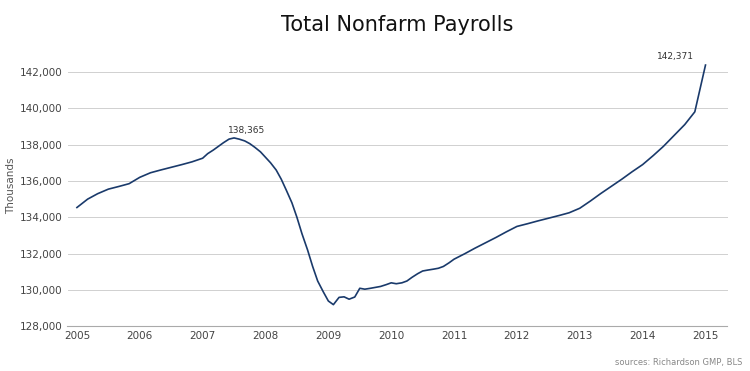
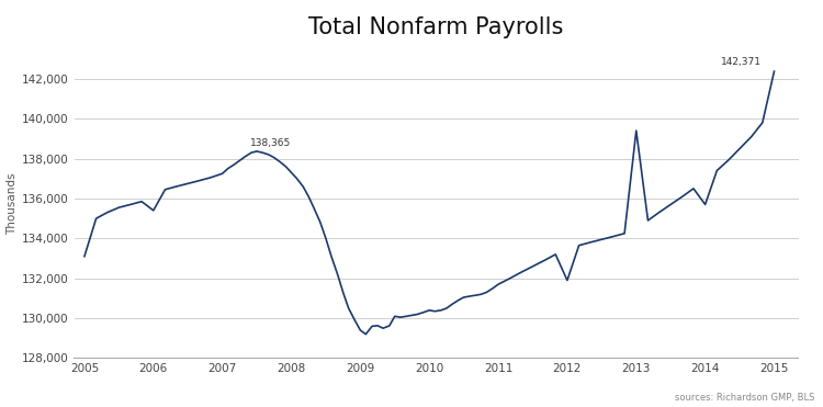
2005: 134,500 -> 133,100
2006: 136,200 -> 135,400
2012: 133,500 -> 131,900
2013: 134,500 -> 139,400
2014: 136,900 -> 135,700
